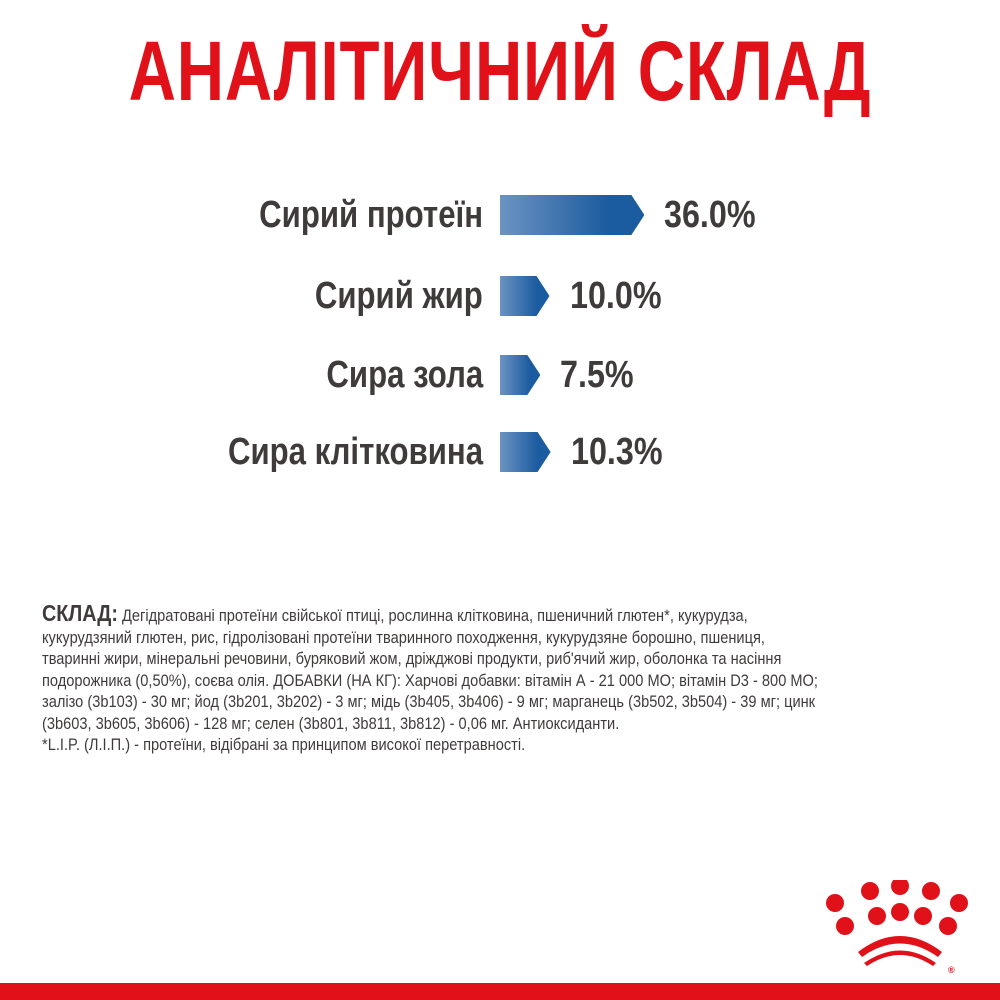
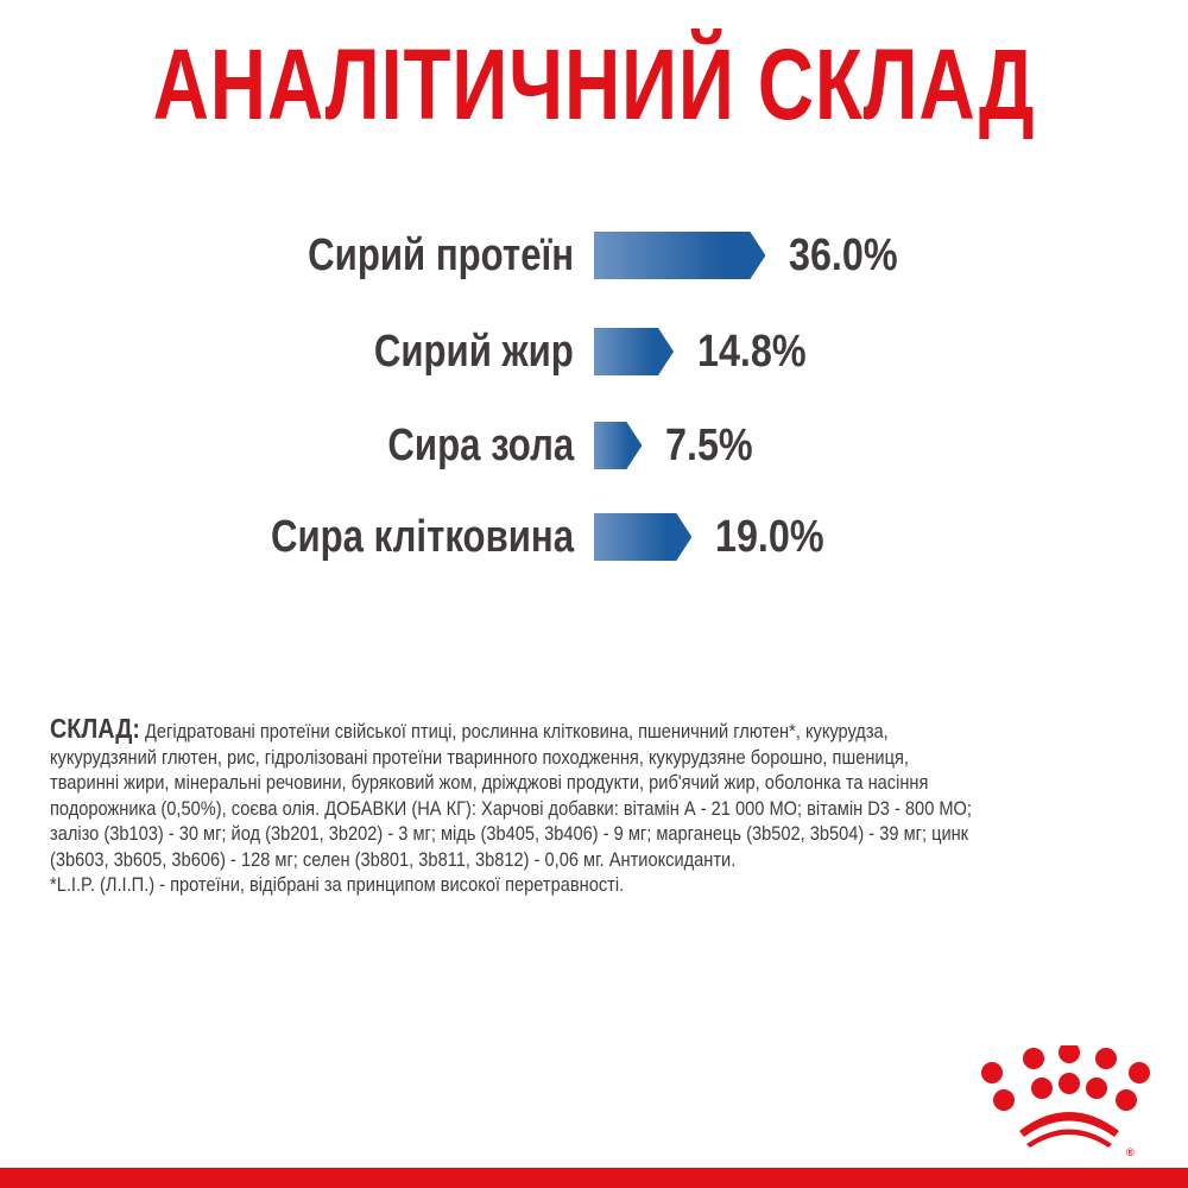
Сирий жир: 10.0% -> 14.8%
Сира клітковина: 10.3% -> 19.0%
